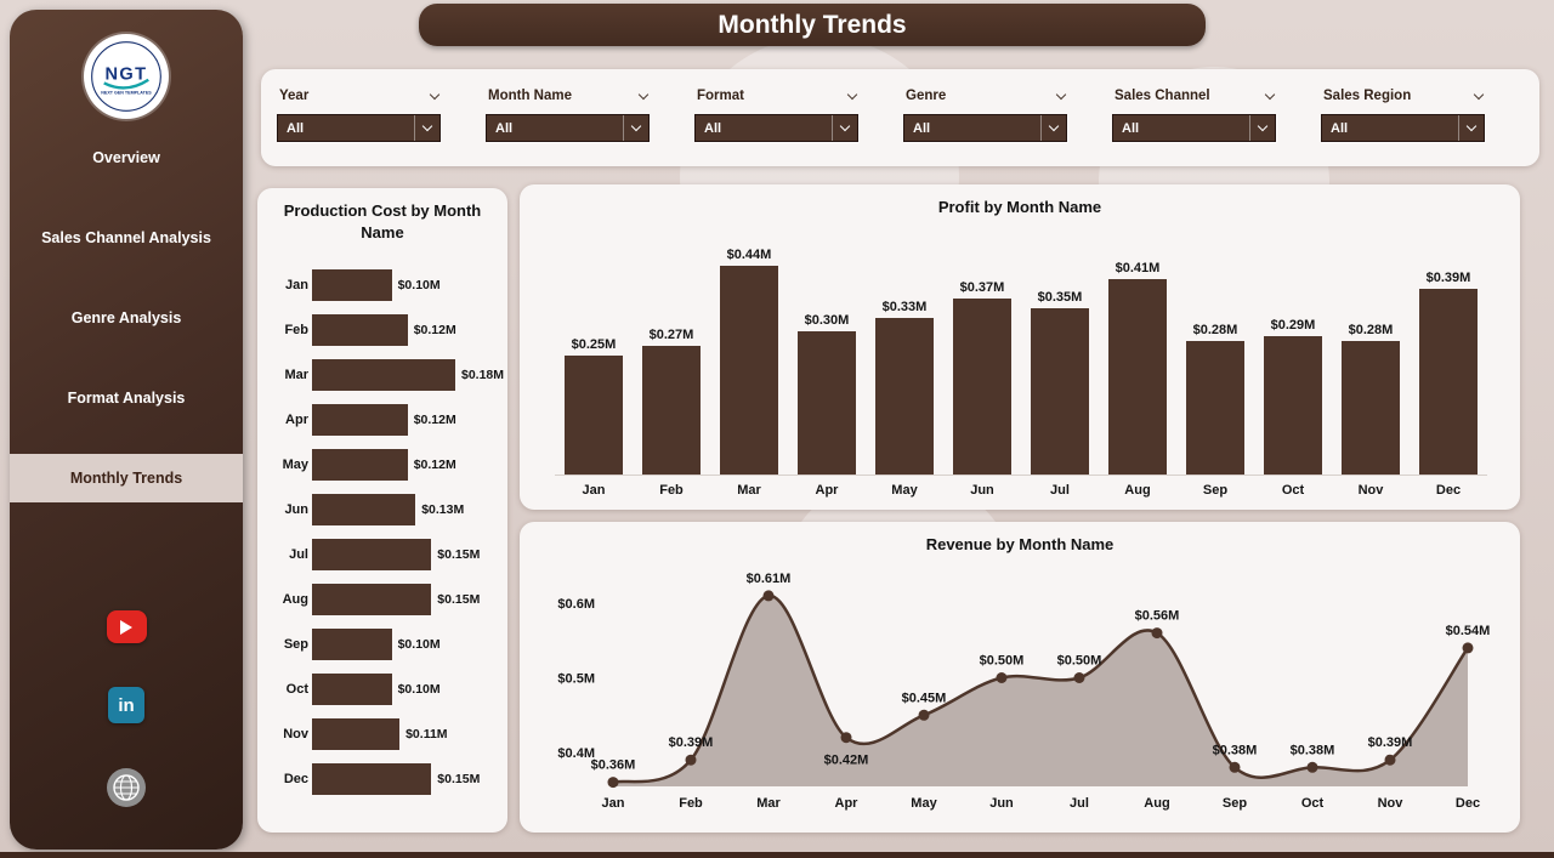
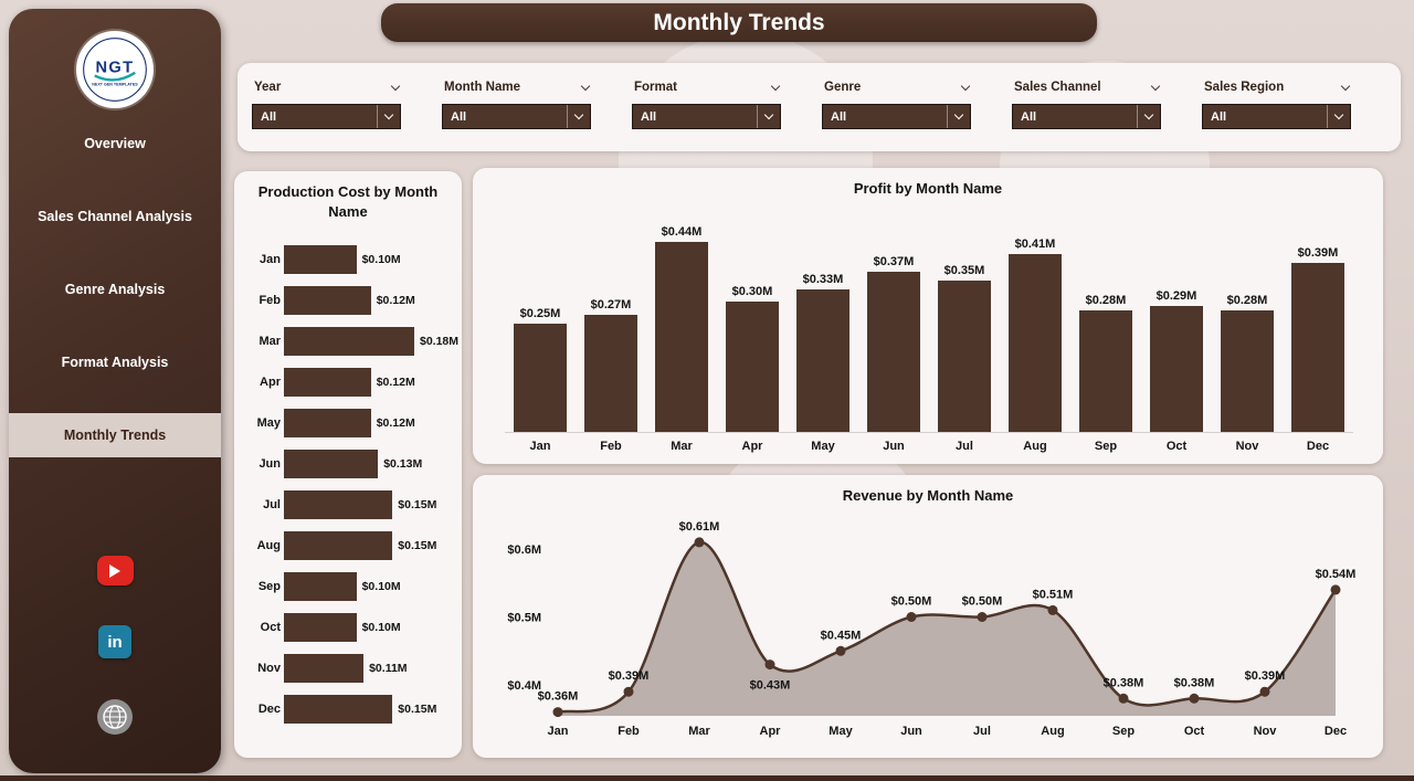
Revenue by Month Name/Apr: $0.42M -> $0.43M
Revenue by Month Name/Aug: $0.56M -> $0.51M
